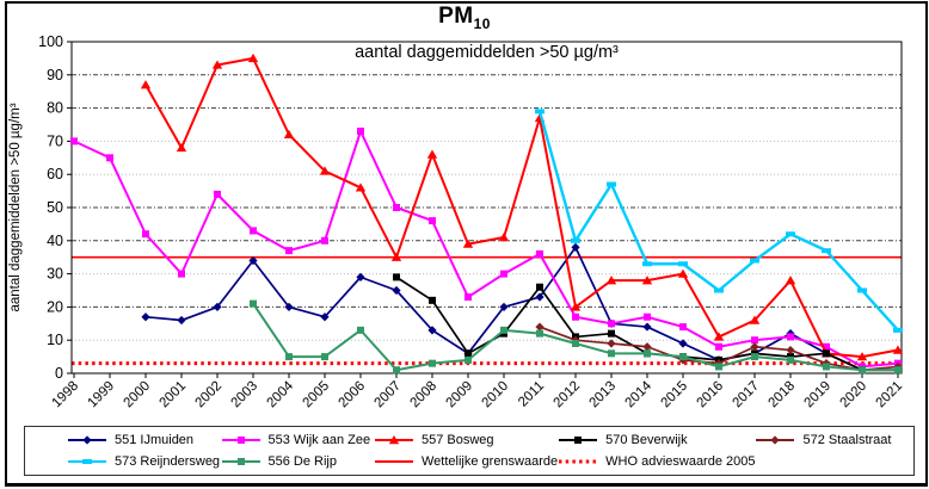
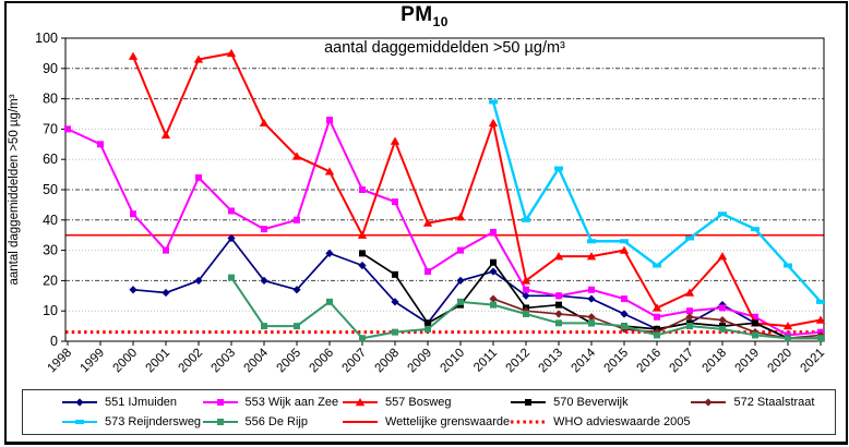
557 Bosweg/2000: 87 -> 94
557 Bosweg/2011: 77 -> 72
551 IJmuiden/2012: 38 -> 15
